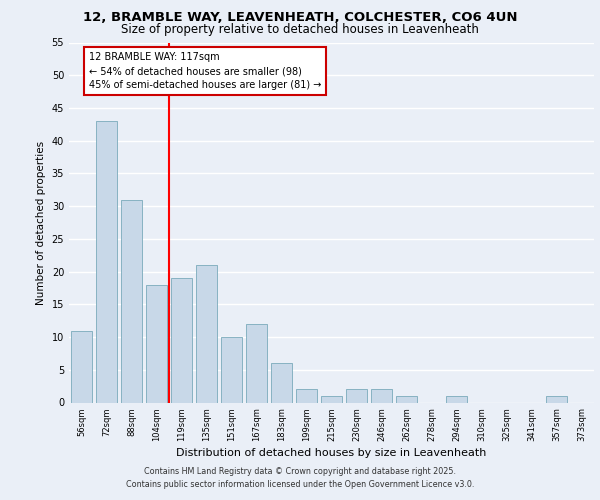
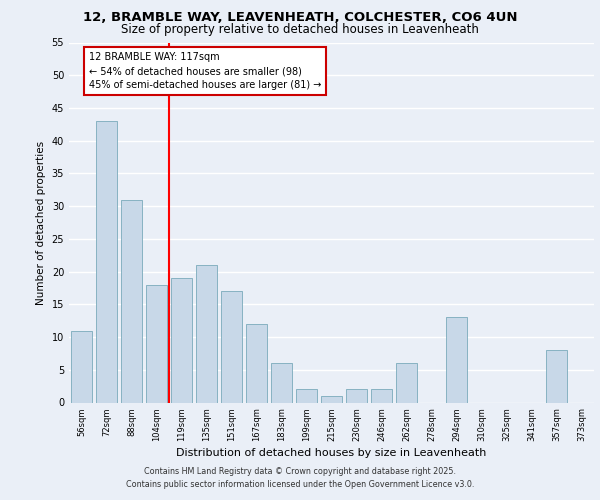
151sqm: 10 -> 17
262sqm: 1 -> 6
294sqm: 1 -> 13
357sqm: 1 -> 8
